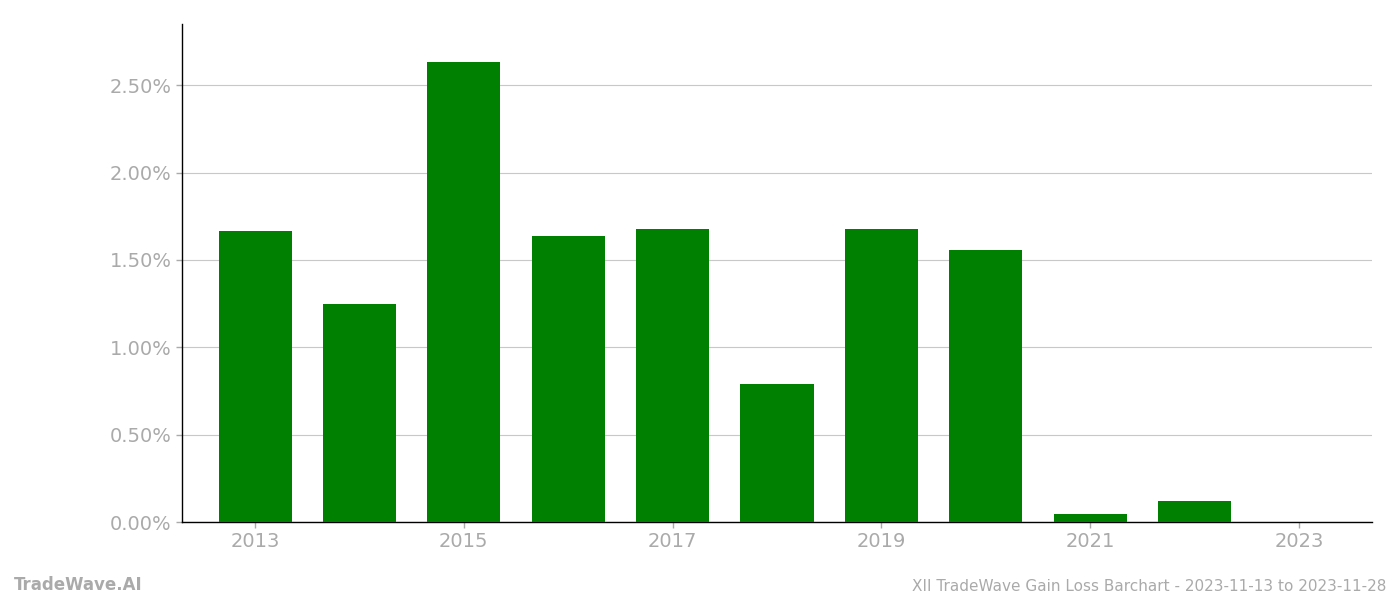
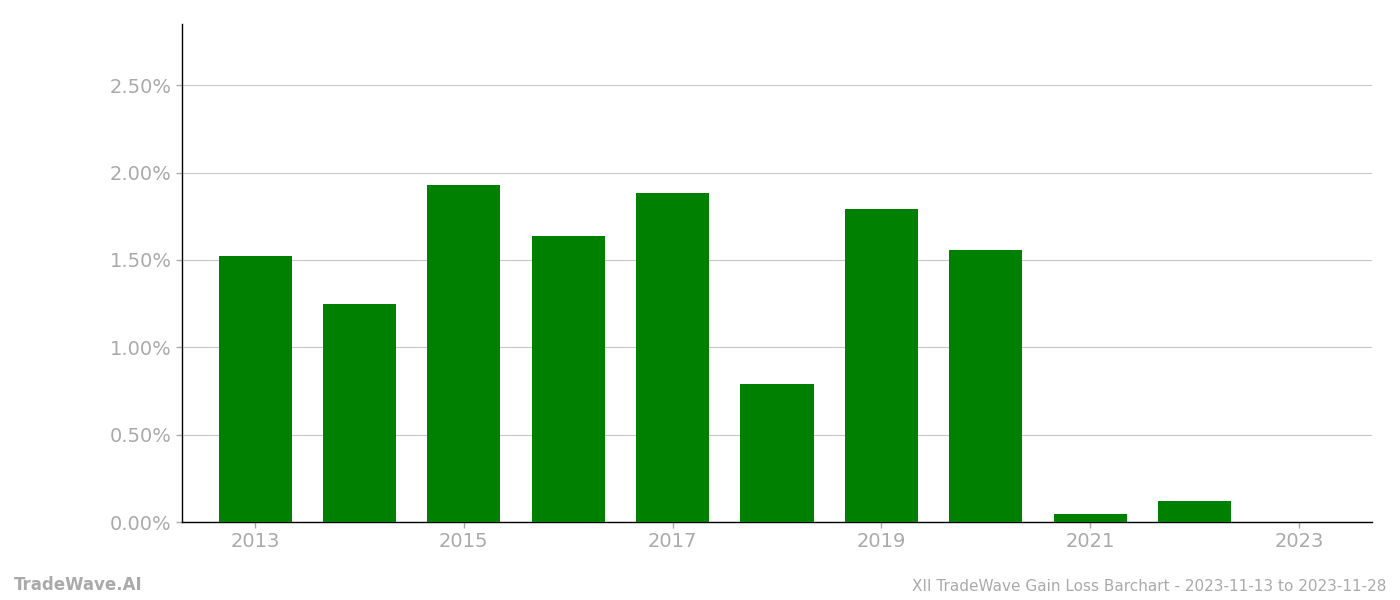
2013: 1.67% -> 1.52%
2015: 2.63% -> 1.93%
2017: 1.68% -> 1.88%
2019: 1.68% -> 1.79%
